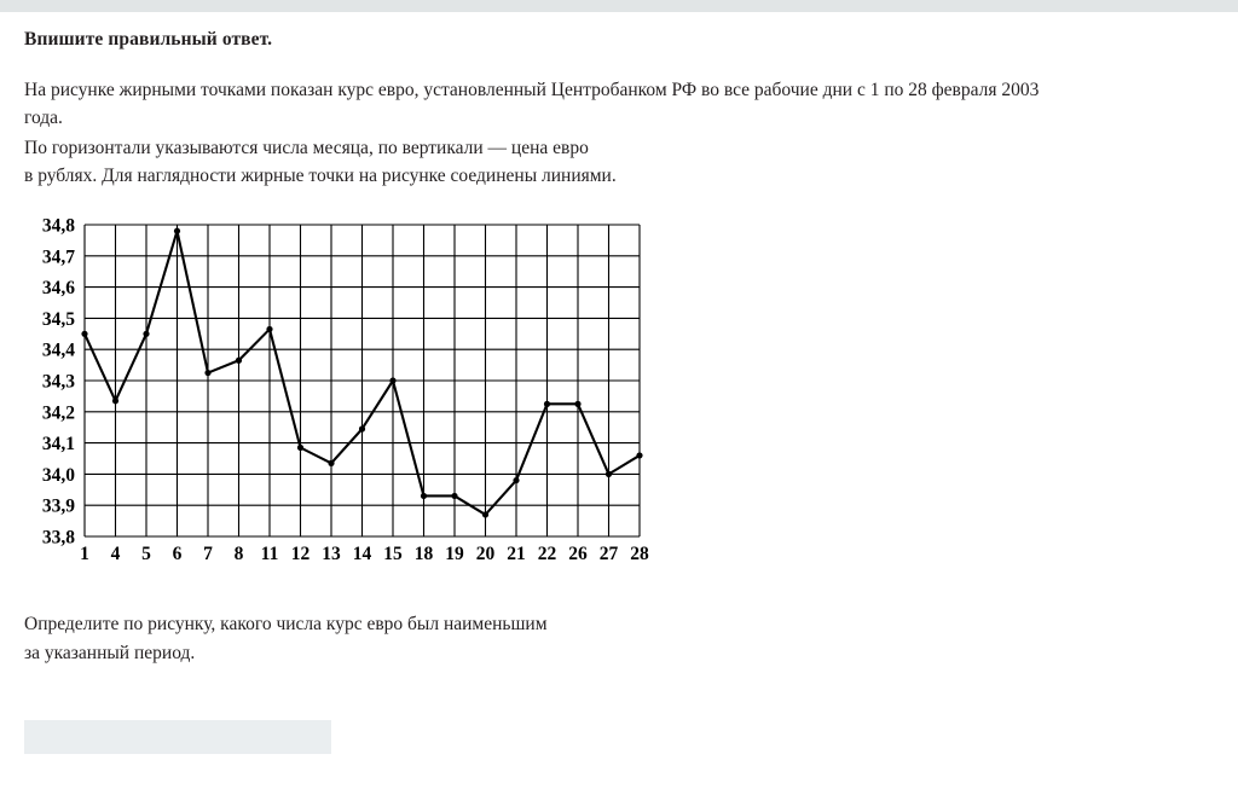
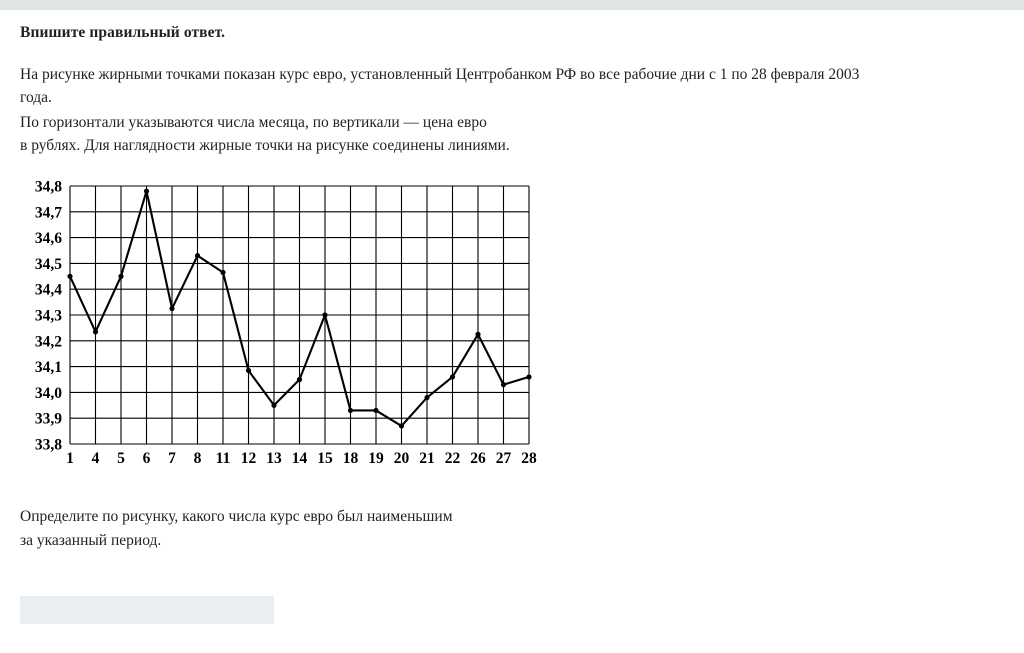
8: 34,37 -> 34,53
13: 34,03 -> 33,95
14: 34,15 -> 34,05
22: 34,23 -> 34,06
27: 34,00 -> 34,03
